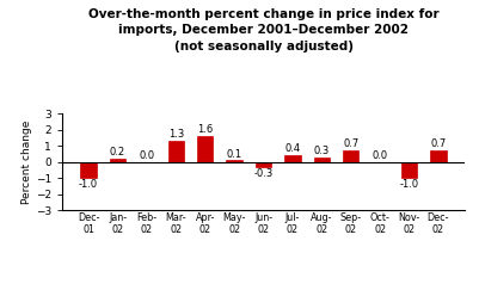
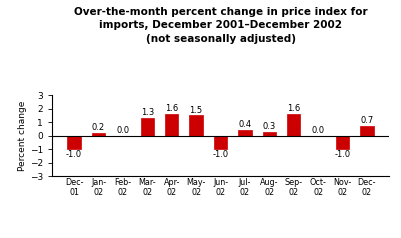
May- 02: 0.1 -> 1.5
Jun- 02: -0.3 -> -1.0
Sep- 02: 0.7 -> 1.6
